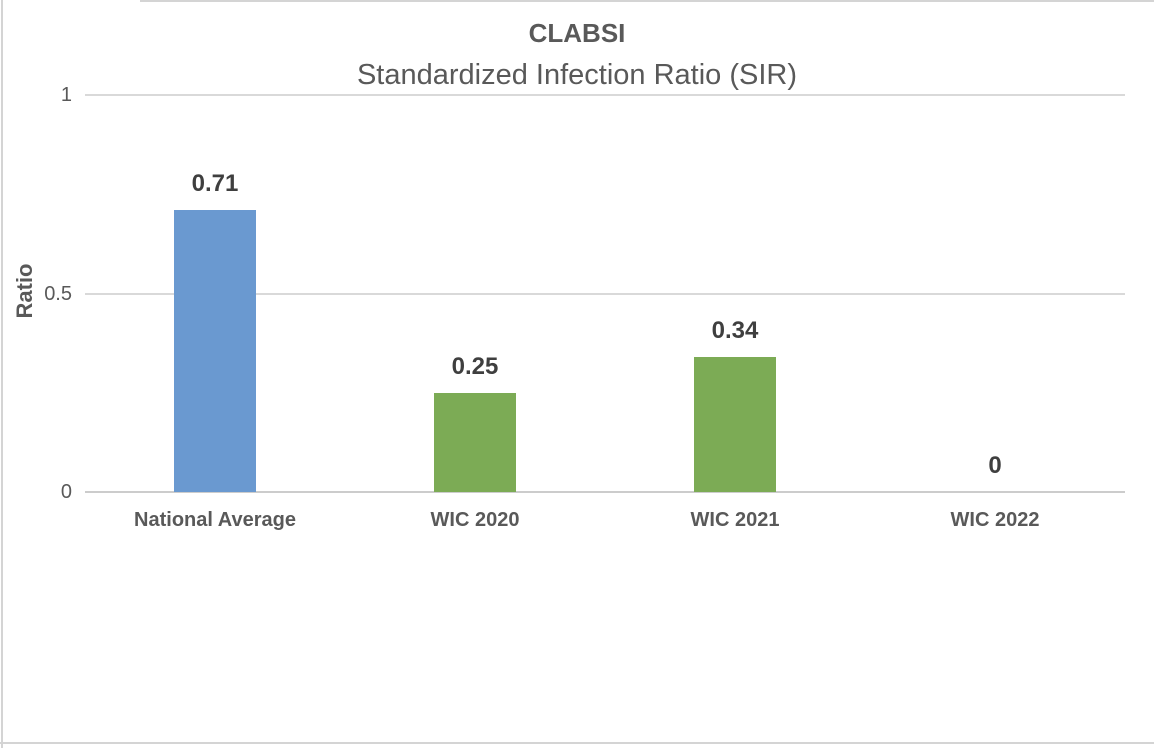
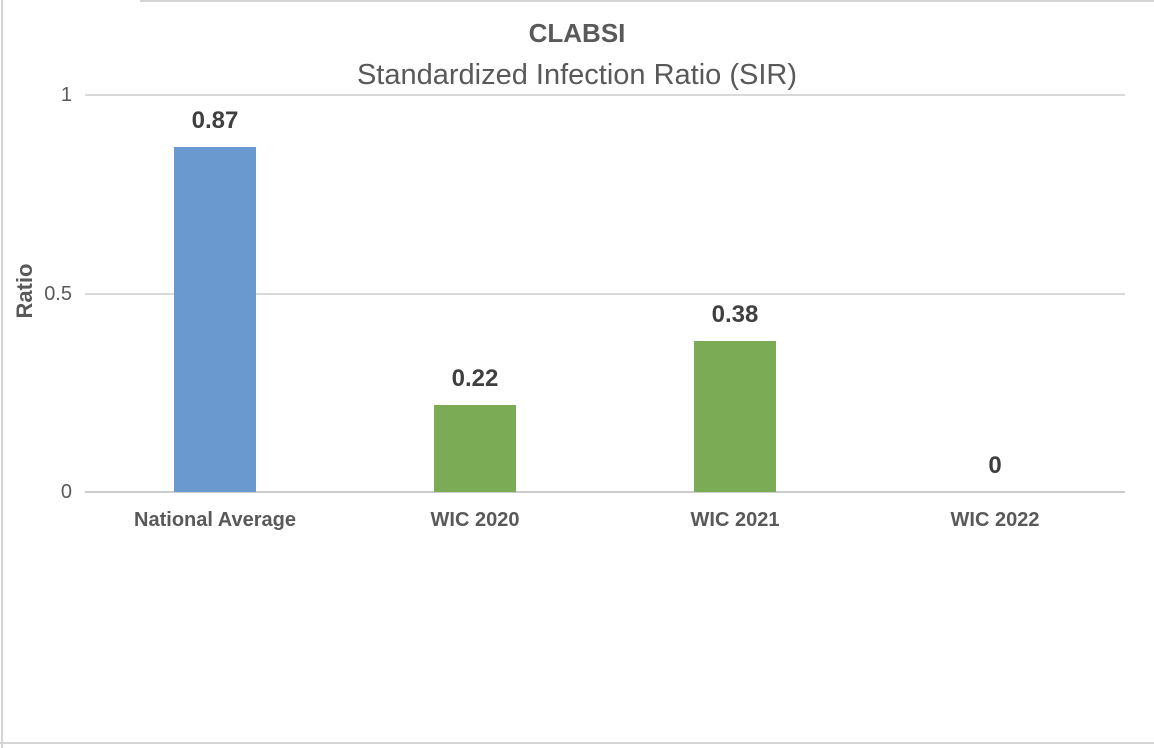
National Average: 0.71 -> 0.87
WIC 2020: 0.25 -> 0.22
WIC 2021: 0.34 -> 0.38
